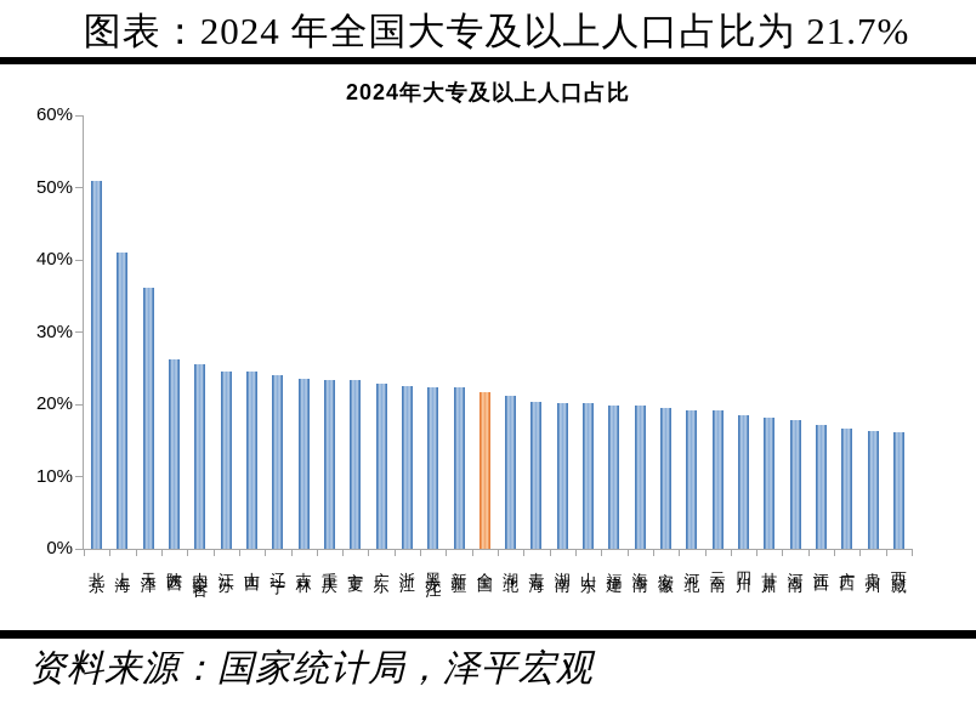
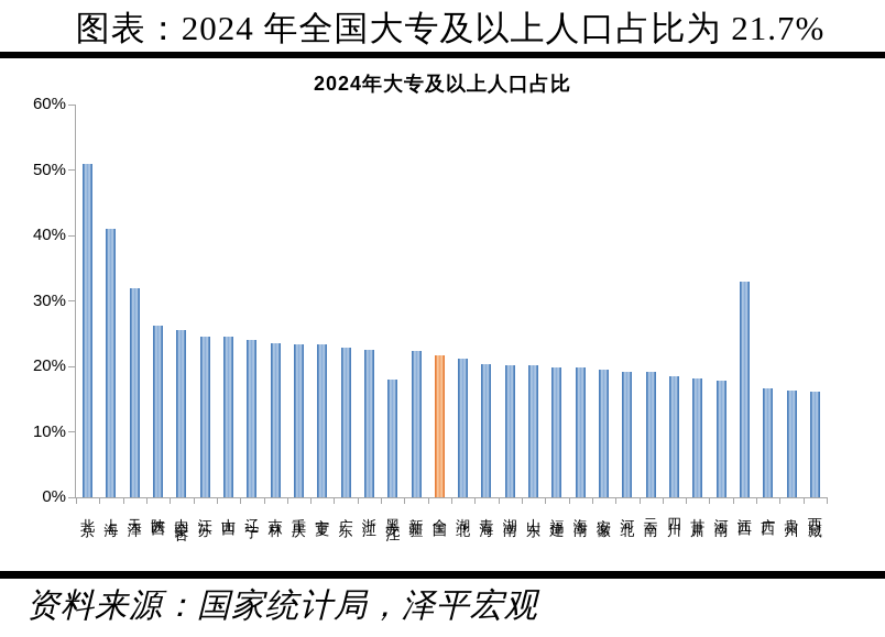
天津: 36% -> 32%
黑龙江: 22% -> 18%
江西: 17% -> 33%
